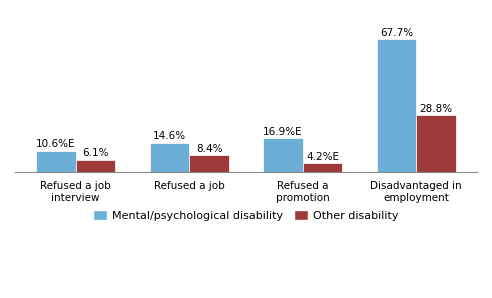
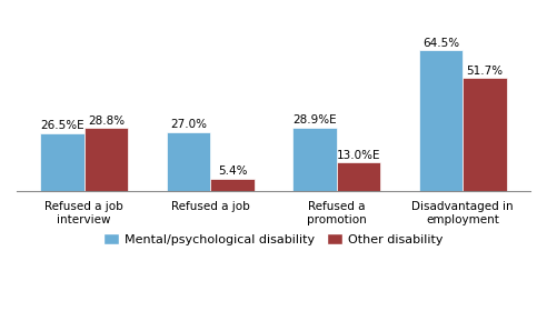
Mental/psychological disability/Refused a job interview: 10.6%E -> 26.5%E
Other disability/Refused a job interview: 6.1% -> 28.8%
Mental/psychological disability/Refused a job: 14.6% -> 27.0%
Other disability/Refused a job: 8.4% -> 5.4%
Mental/psychological disability/Refused a promotion: 16.9%E -> 28.9%E
Other disability/Refused a promotion: 4.2%E -> 13.0%E
Mental/psychological disability/Disadvantaged in employment: 67.7% -> 64.5%
Other disability/Disadvantaged in employment: 28.8% -> 51.7%
